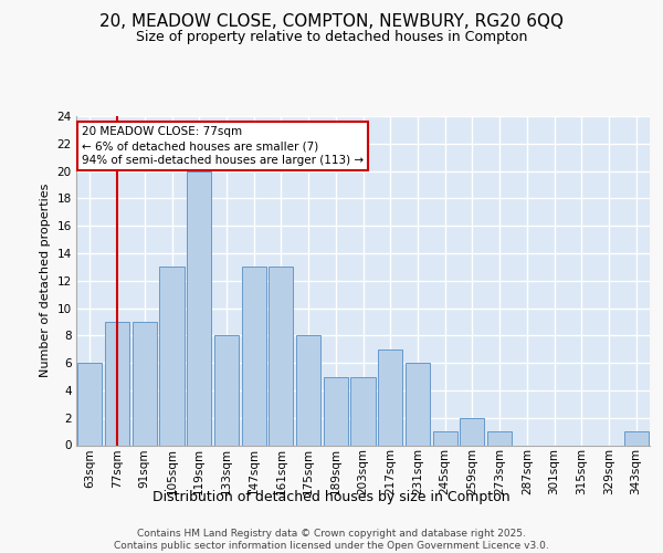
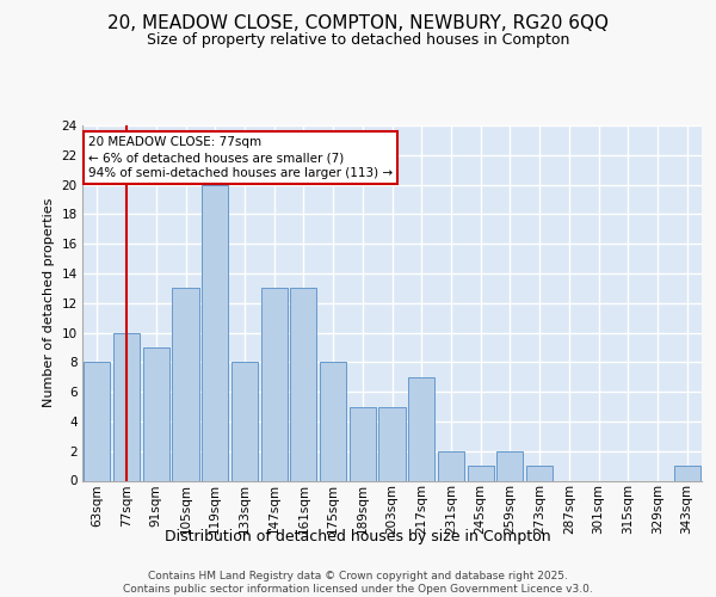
63sqm: 6 -> 8
77sqm: 9 -> 10
231sqm: 6 -> 2
